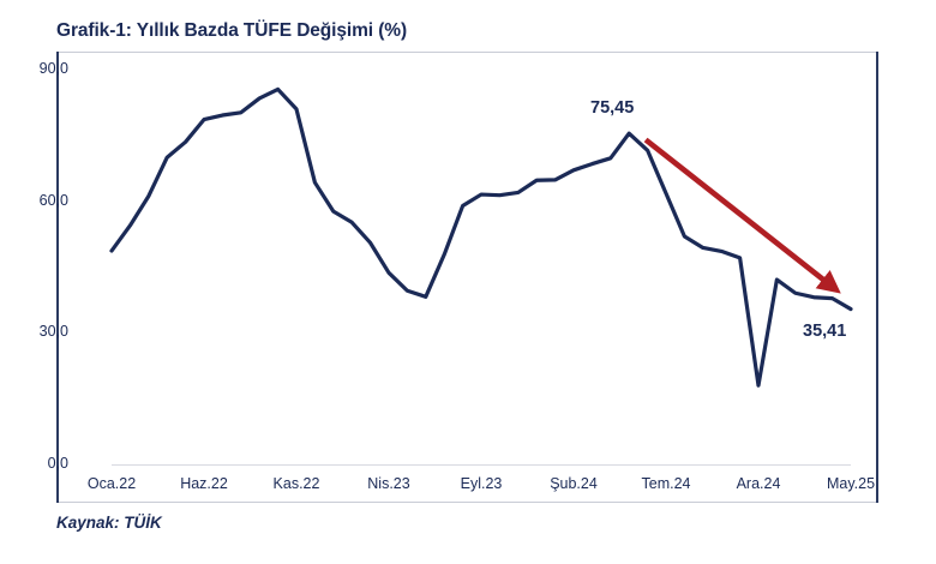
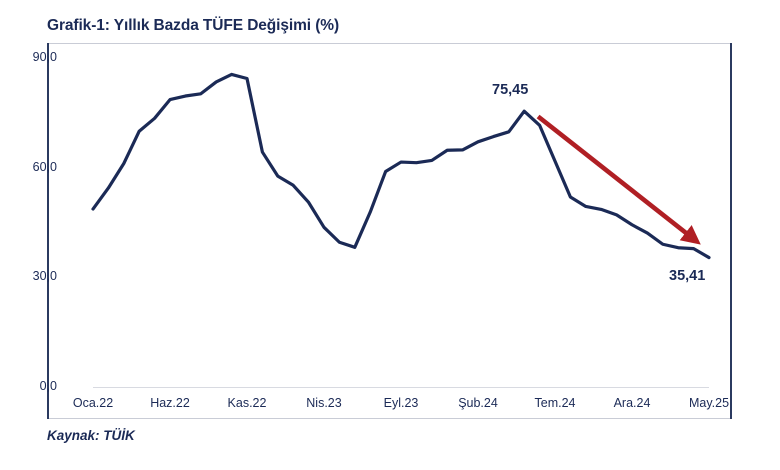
Kas.22: 81 -> 84
Ara.24: 18 -> 44
